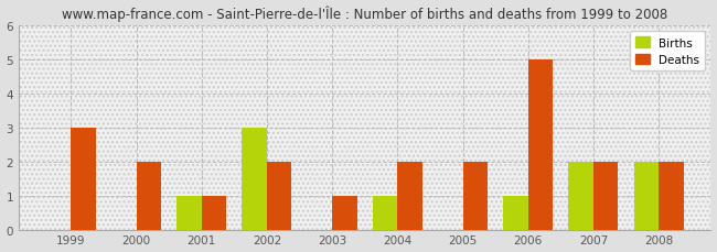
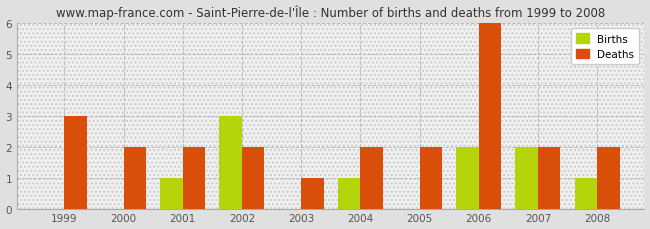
Deaths/2001: 1 -> 2
Births/2006: 1 -> 2
Deaths/2006: 5 -> 6
Births/2008: 2 -> 1
